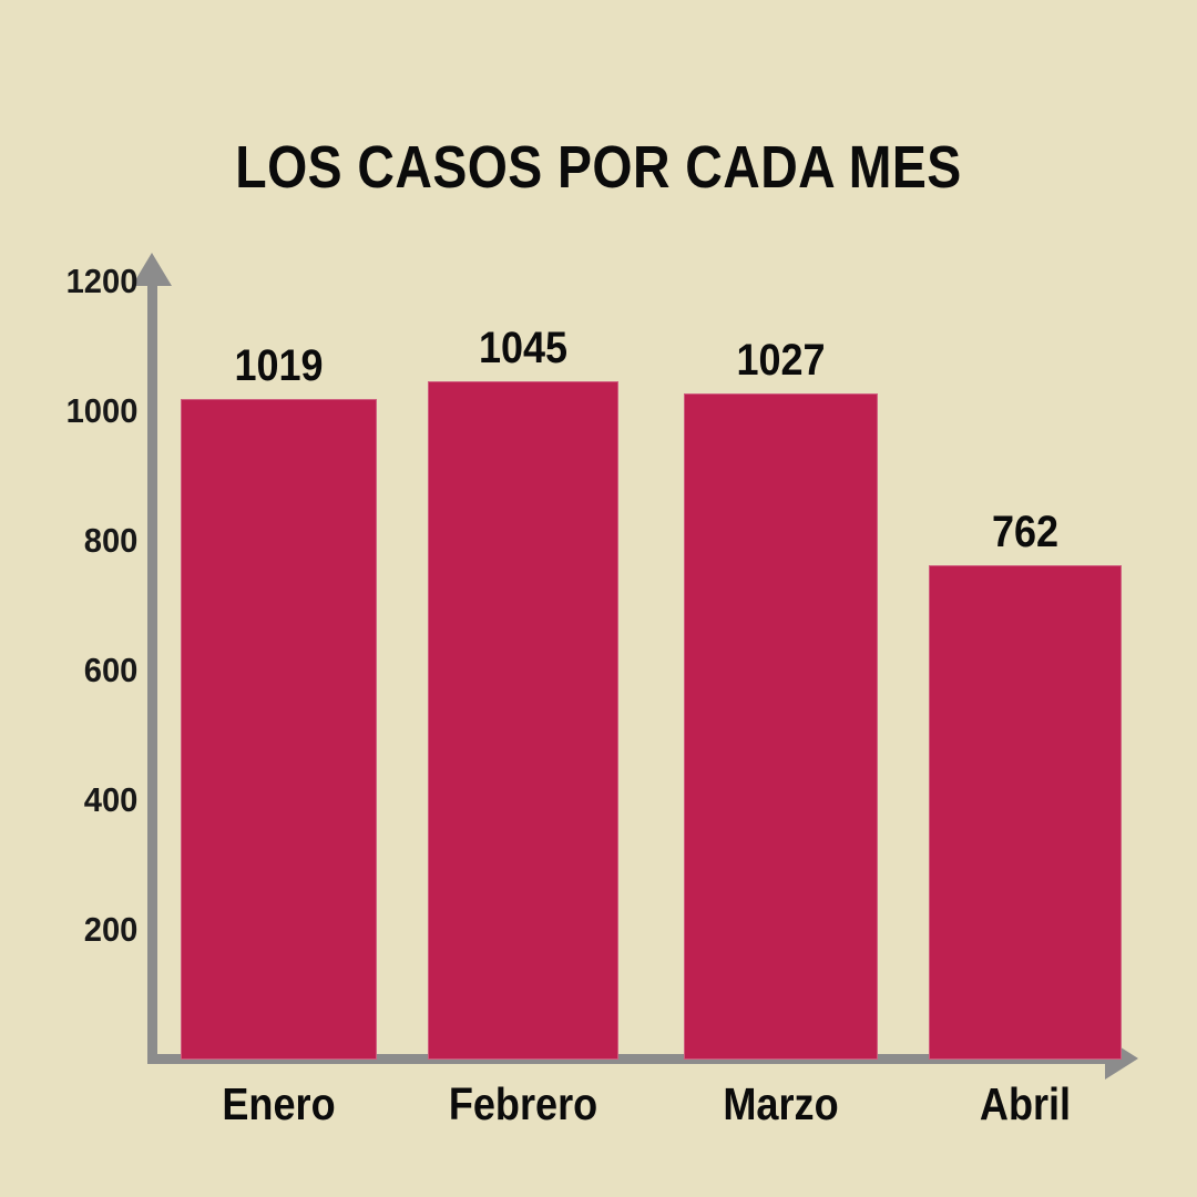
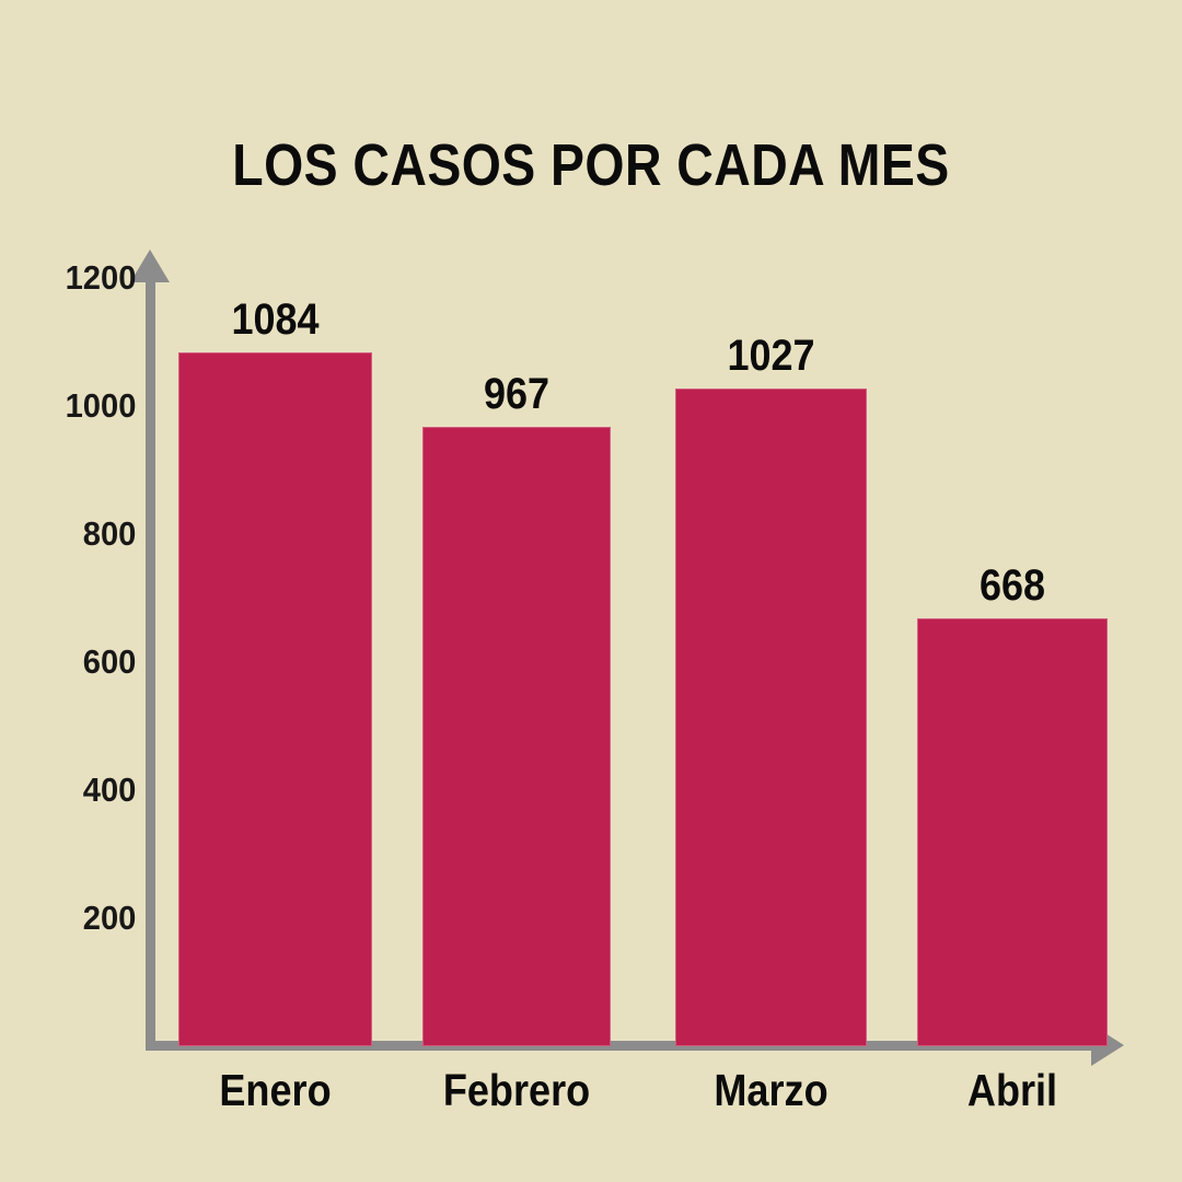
Enero: 1019 -> 1084
Febrero: 1045 -> 967
Abril: 762 -> 668
